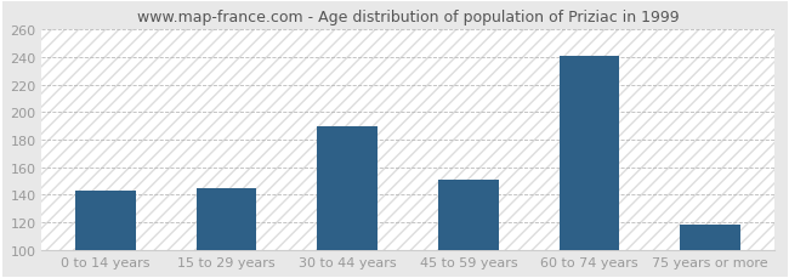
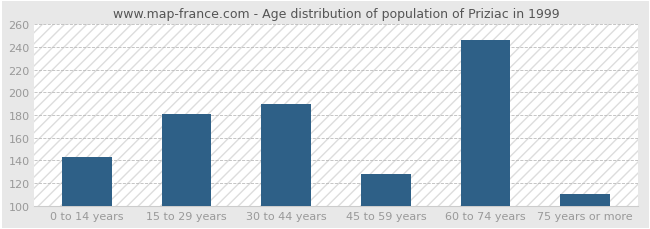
15 to 29 years: 145 -> 181
45 to 59 years: 151 -> 128
60 to 74 years: 241 -> 246
75 years or more: 118 -> 110
